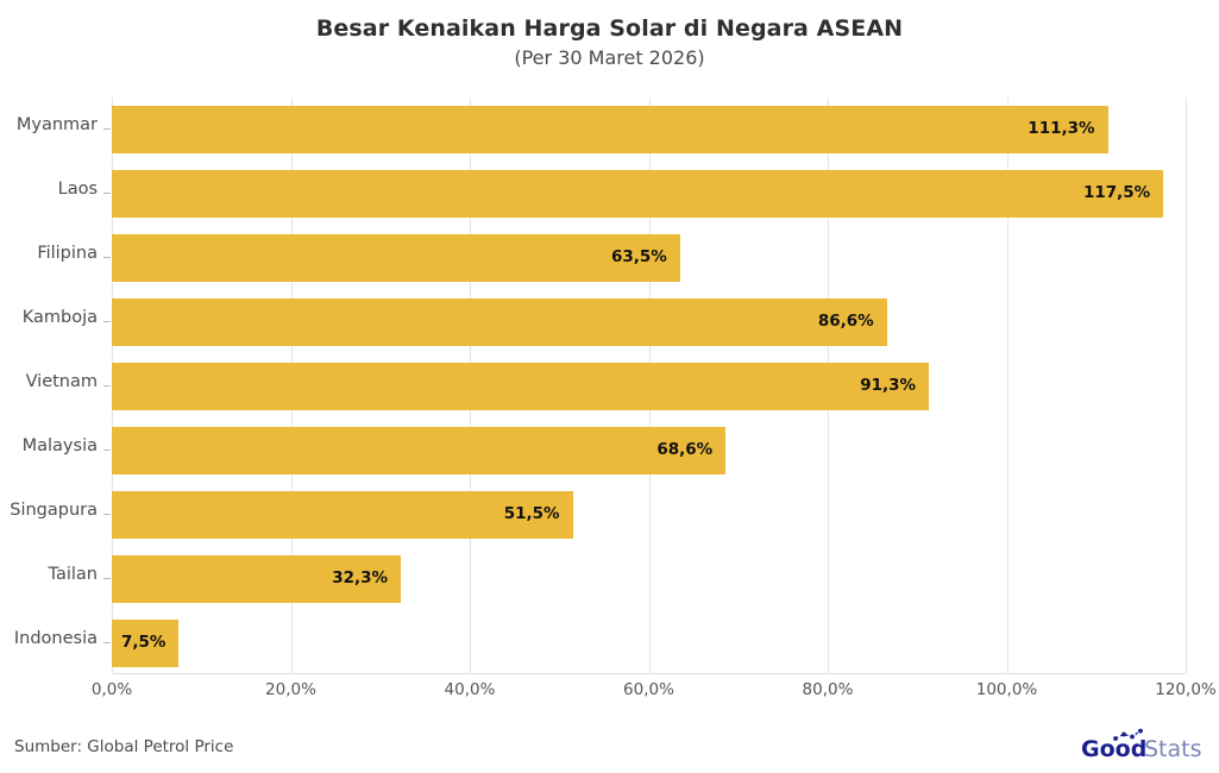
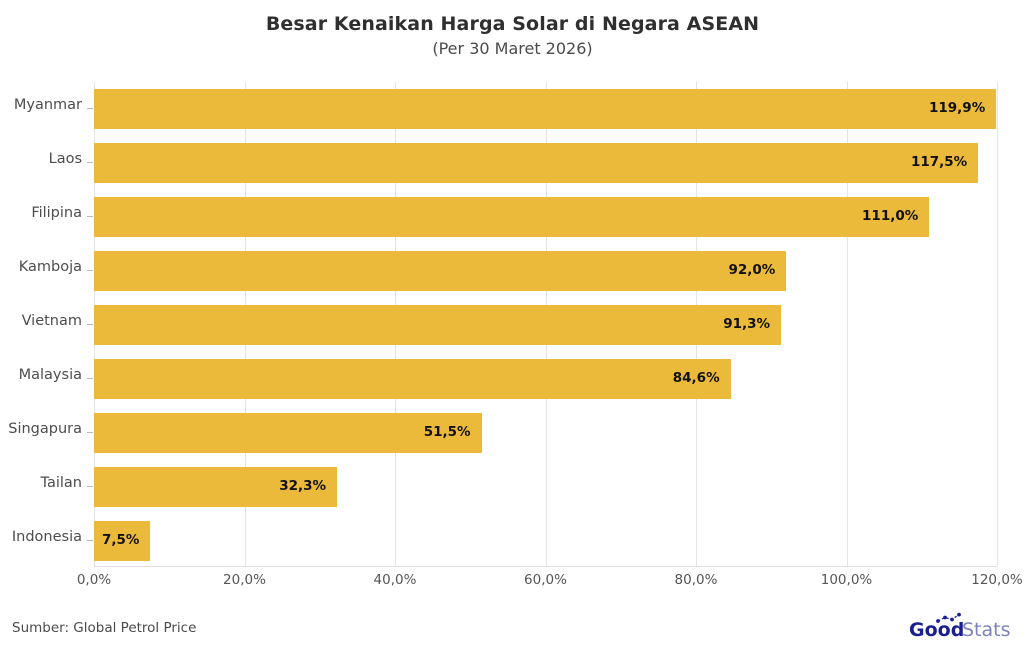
Myanmar: 111,3% -> 119,9%
Filipina: 63,5% -> 111,0%
Kamboja: 86,6% -> 92,0%
Malaysia: 68,6% -> 84,6%
